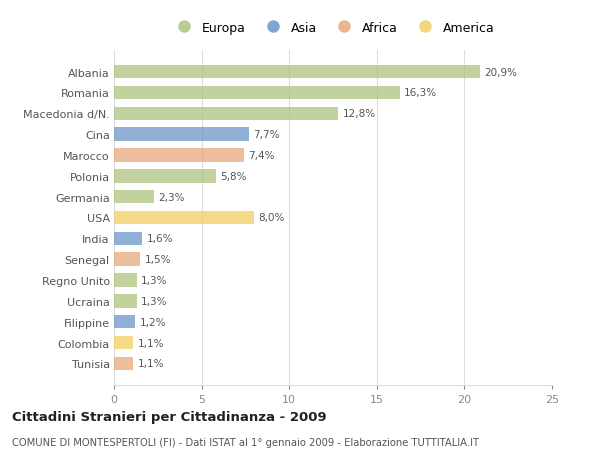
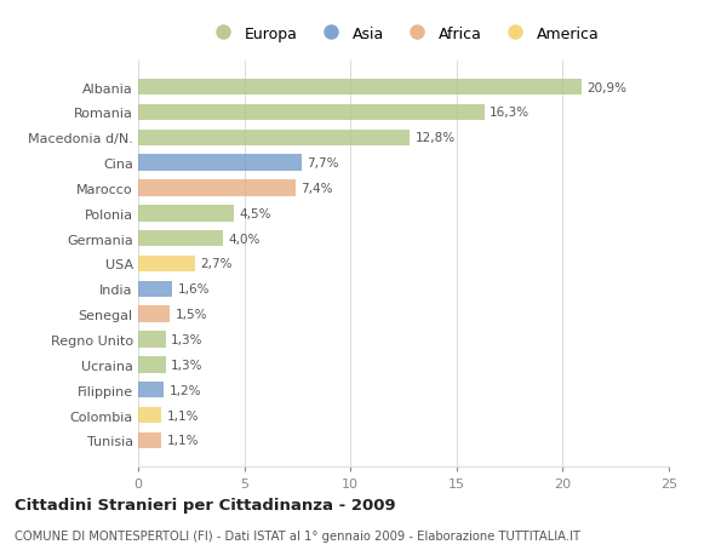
Polonia: 5,8% -> 4,5%
Germania: 2,3% -> 4,0%
USA: 8,0% -> 2,7%
